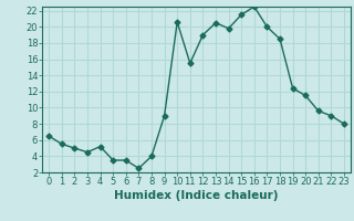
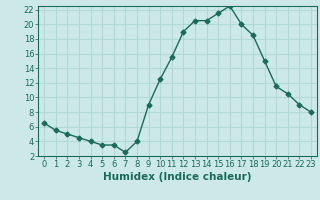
4: 5.2 -> 4.0
10: 20.6 -> 12.5
14: 19.8 -> 20.5
19: 12.4 -> 15.0
21: 9.6 -> 10.5
